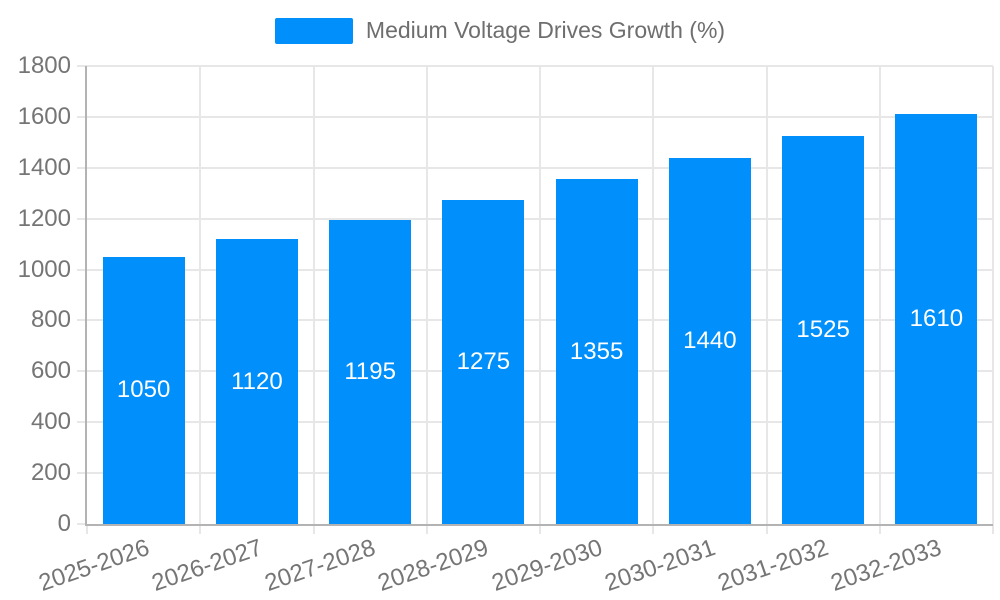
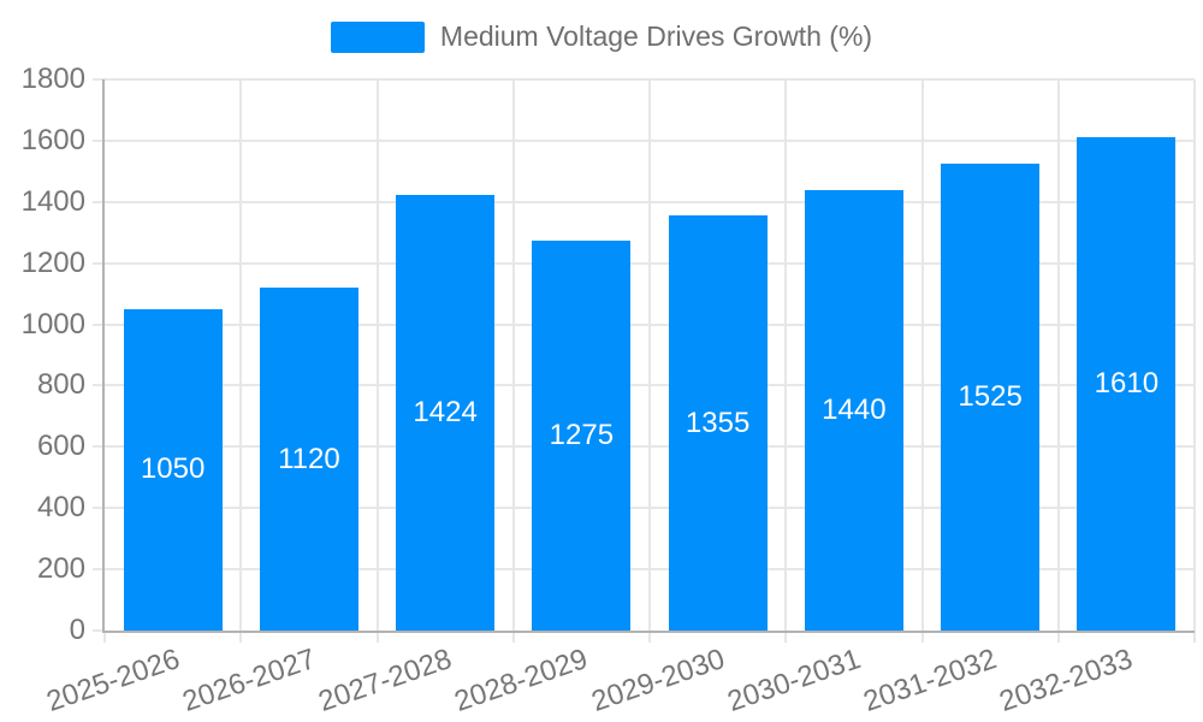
2027-2028: 1195 -> 1424
